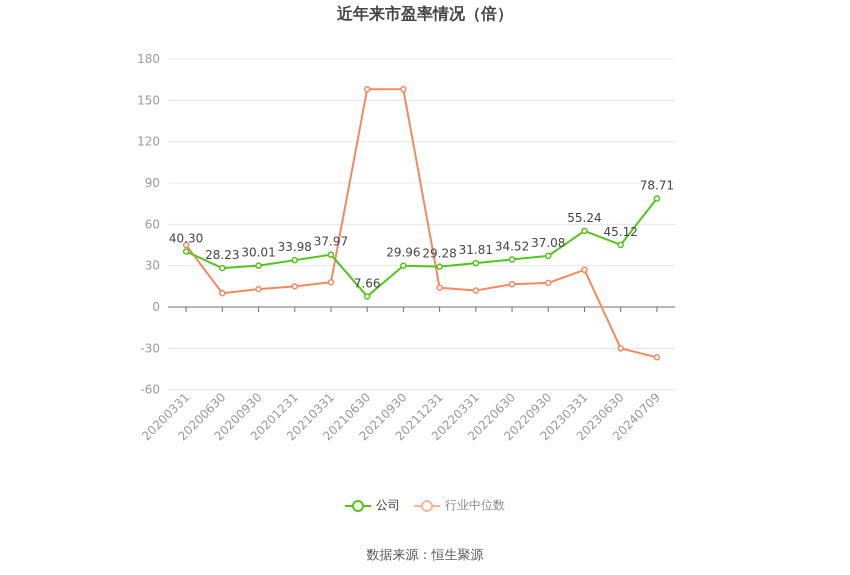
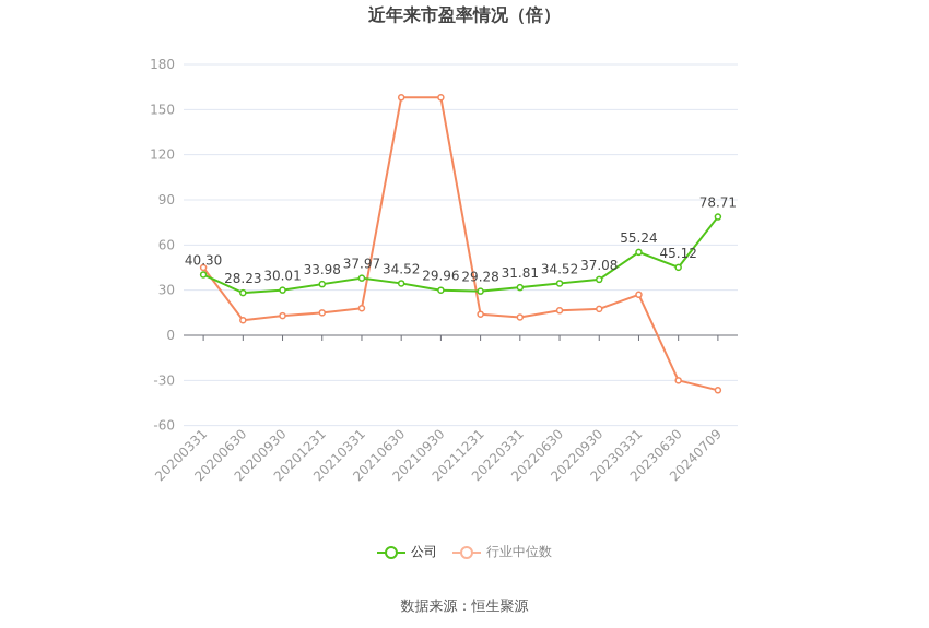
公司/20210630: 7.66 -> 34.52
